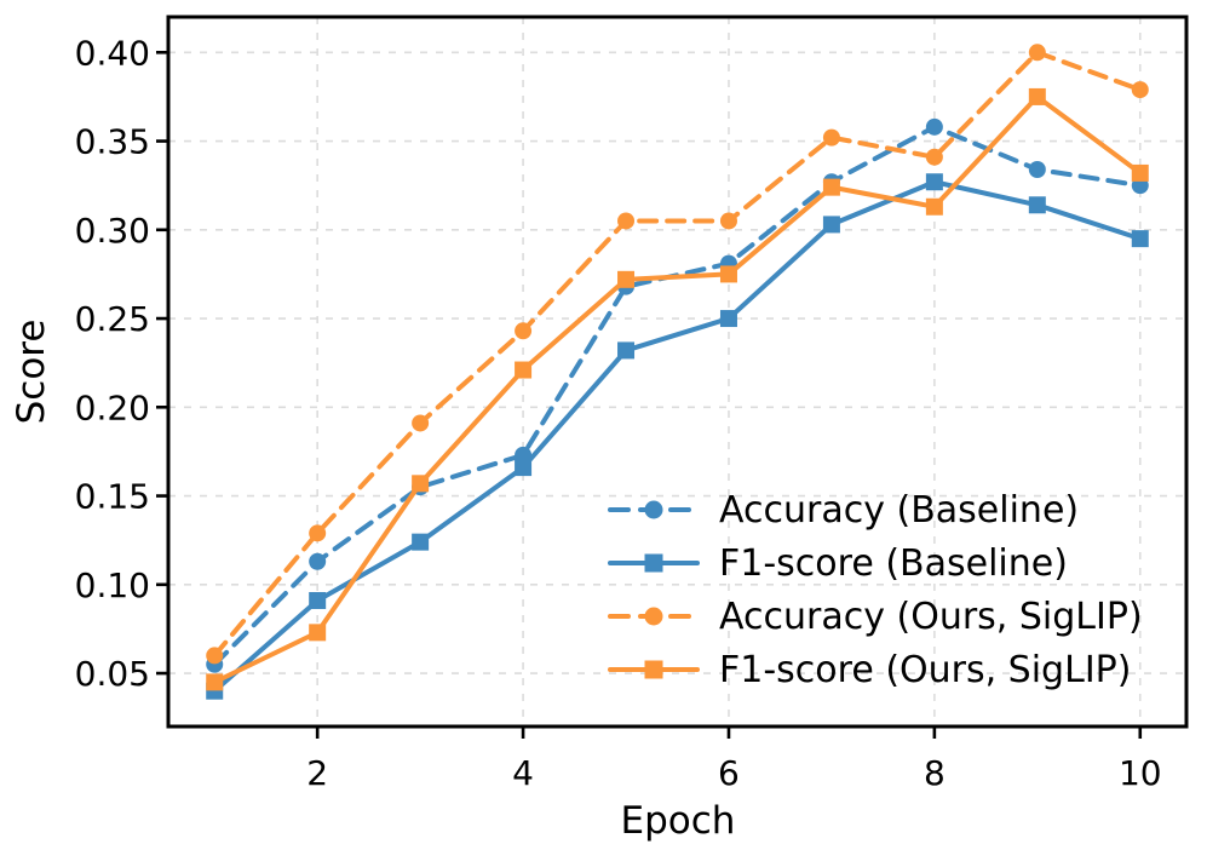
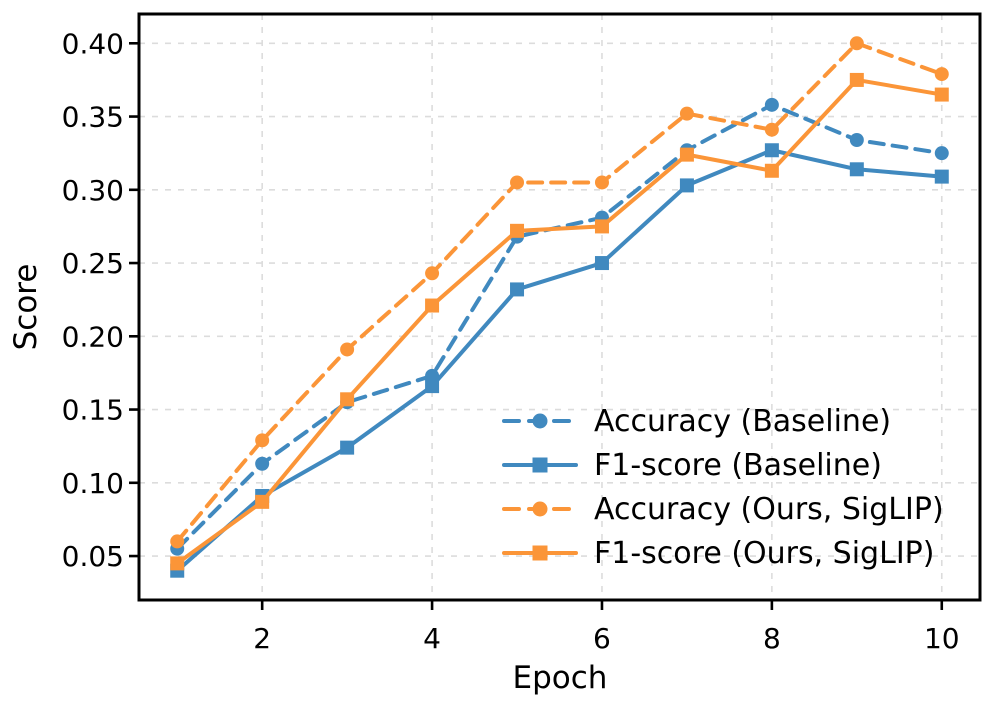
F1-score (Ours, SigLIP)/2: 0.073 -> 0.087
F1-score (Baseline)/10: 0.295 -> 0.309
F1-score (Ours, SigLIP)/10: 0.332 -> 0.365
